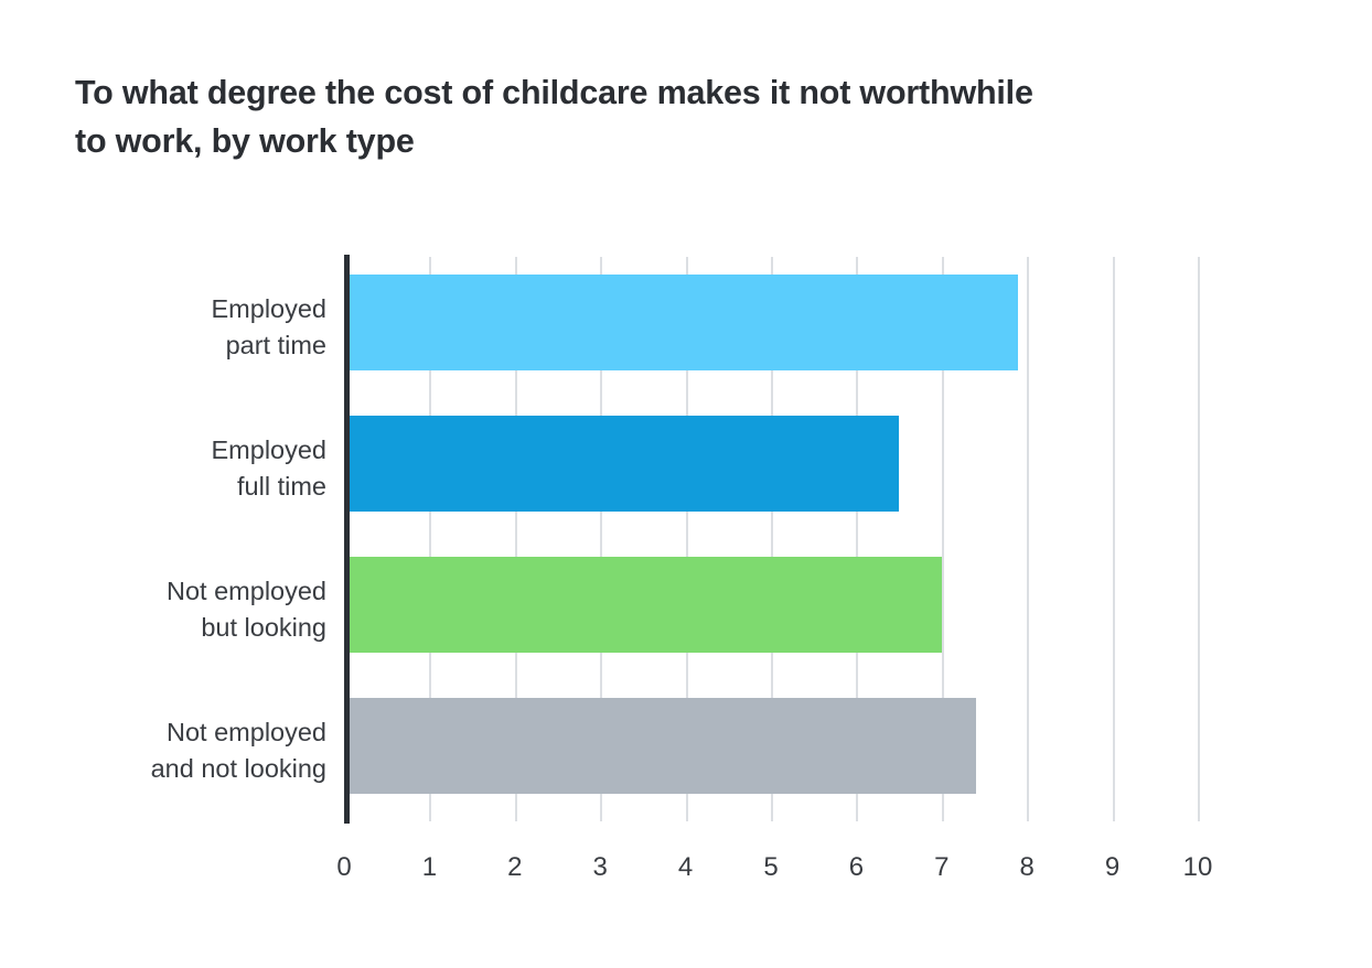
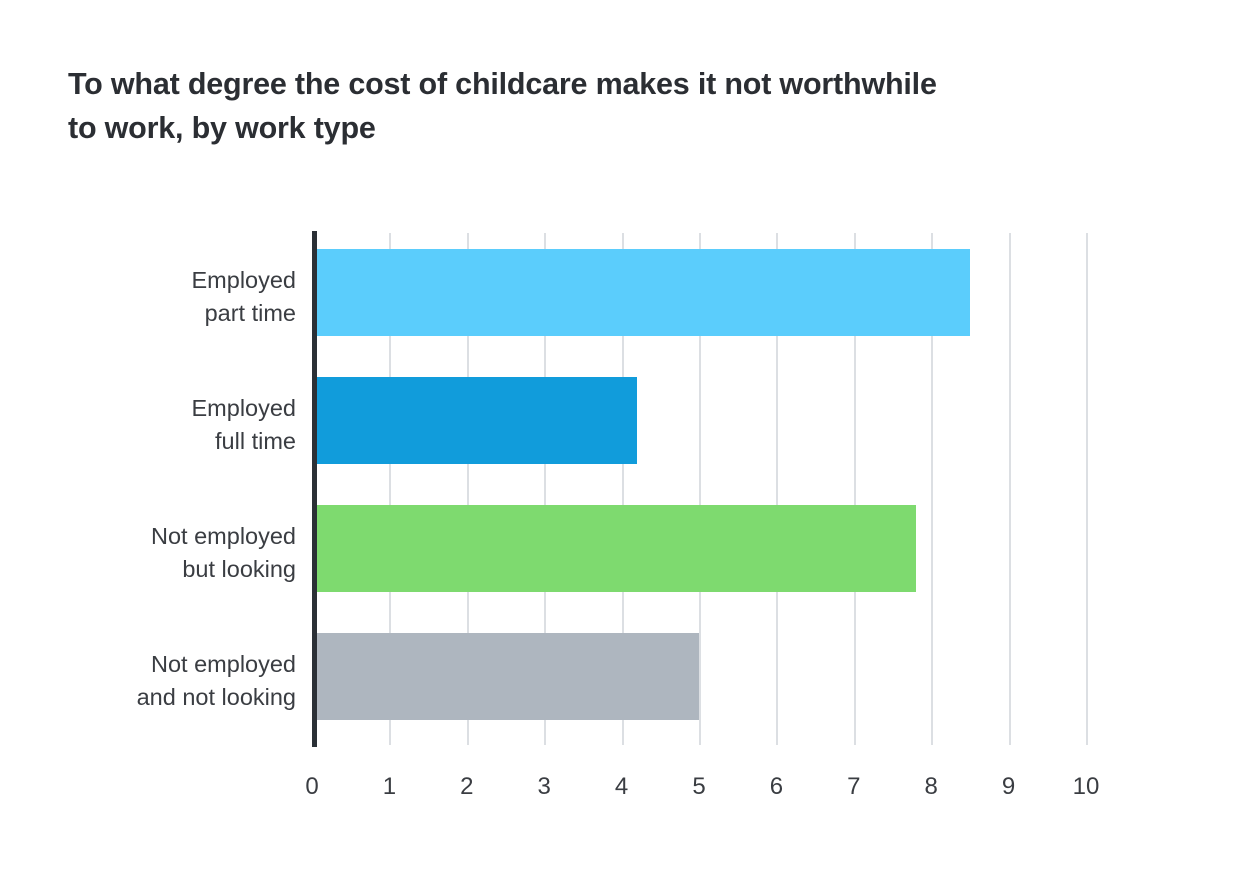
Employed part time: 7.9 -> 8.5
Employed full time: 6.5 -> 4.2
Not employed but looking: 7.0 -> 7.8
Not employed and not looking: 7.4 -> 5.0
